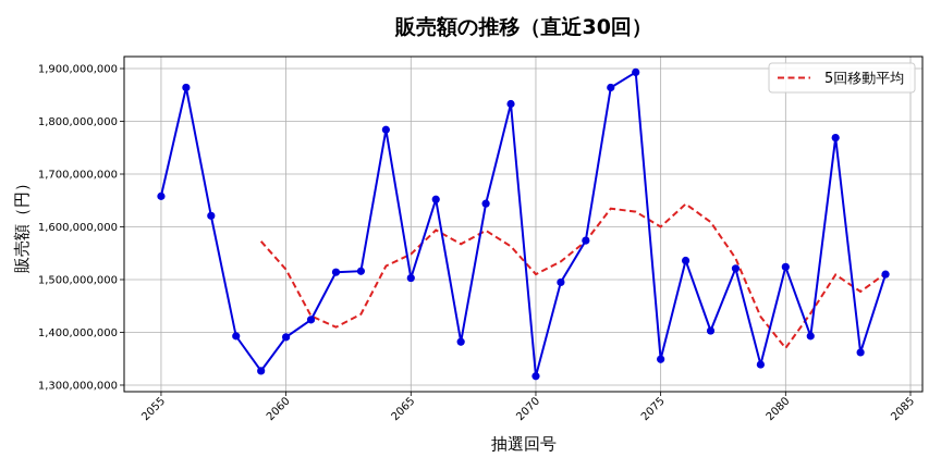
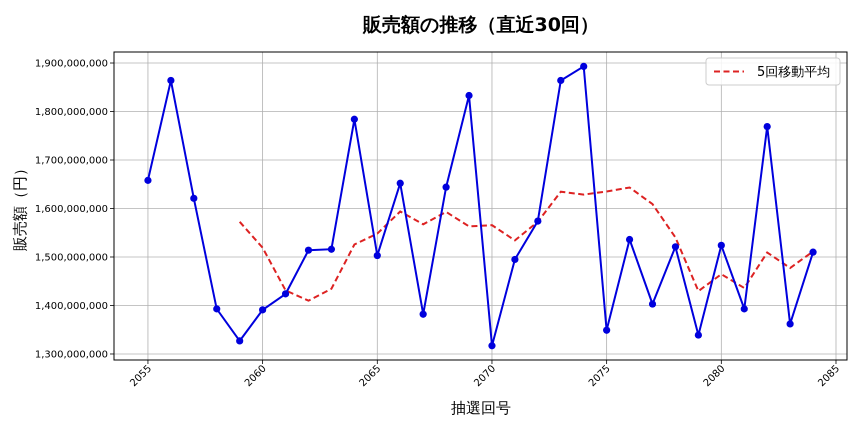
5回移動平均/2070: 1510000000 -> 1570000000
5回移動平均/2075: 1600000000 -> 1640000000
5回移動平均/2080: 1370000000 -> 1460000000
